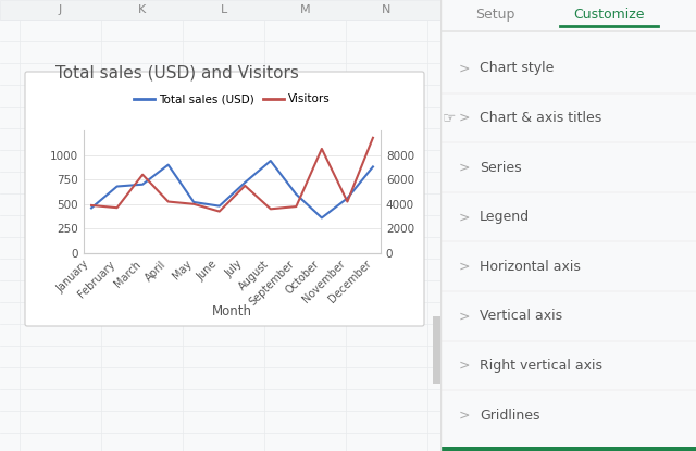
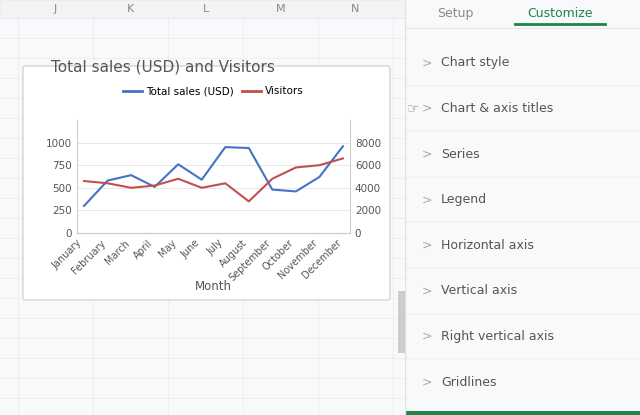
Total sales (USD)/January: 460 -> 300
Visitors/January: 3900 -> 4600
Total sales (USD)/February: 680 -> 580
Visitors/February: 3700 -> 4400
Total sales (USD)/March: 700 -> 640
Visitors/March: 6400 -> 4000
Total sales (USD)/April: 900 -> 510
Total sales (USD)/May: 520 -> 760
Visitors/May: 4000 -> 4800
Total sales (USD)/June: 480 -> 590
Visitors/June: 3400 -> 4000
Total sales (USD)/July: 720 -> 950
Visitors/July: 5500 -> 4400
Visitors/August: 3600 -> 2800
Total sales (USD)/September: 600 -> 480
Visitors/September: 3800 -> 4800
Total sales (USD)/October: 360 -> 460
Visitors/October: 8500 -> 5800
Total sales (USD)/November: 560 -> 620
Visitors/November: 4200 -> 6000
Total sales (USD)/December: 880 -> 960
Visitors/December: 9400 -> 6600
